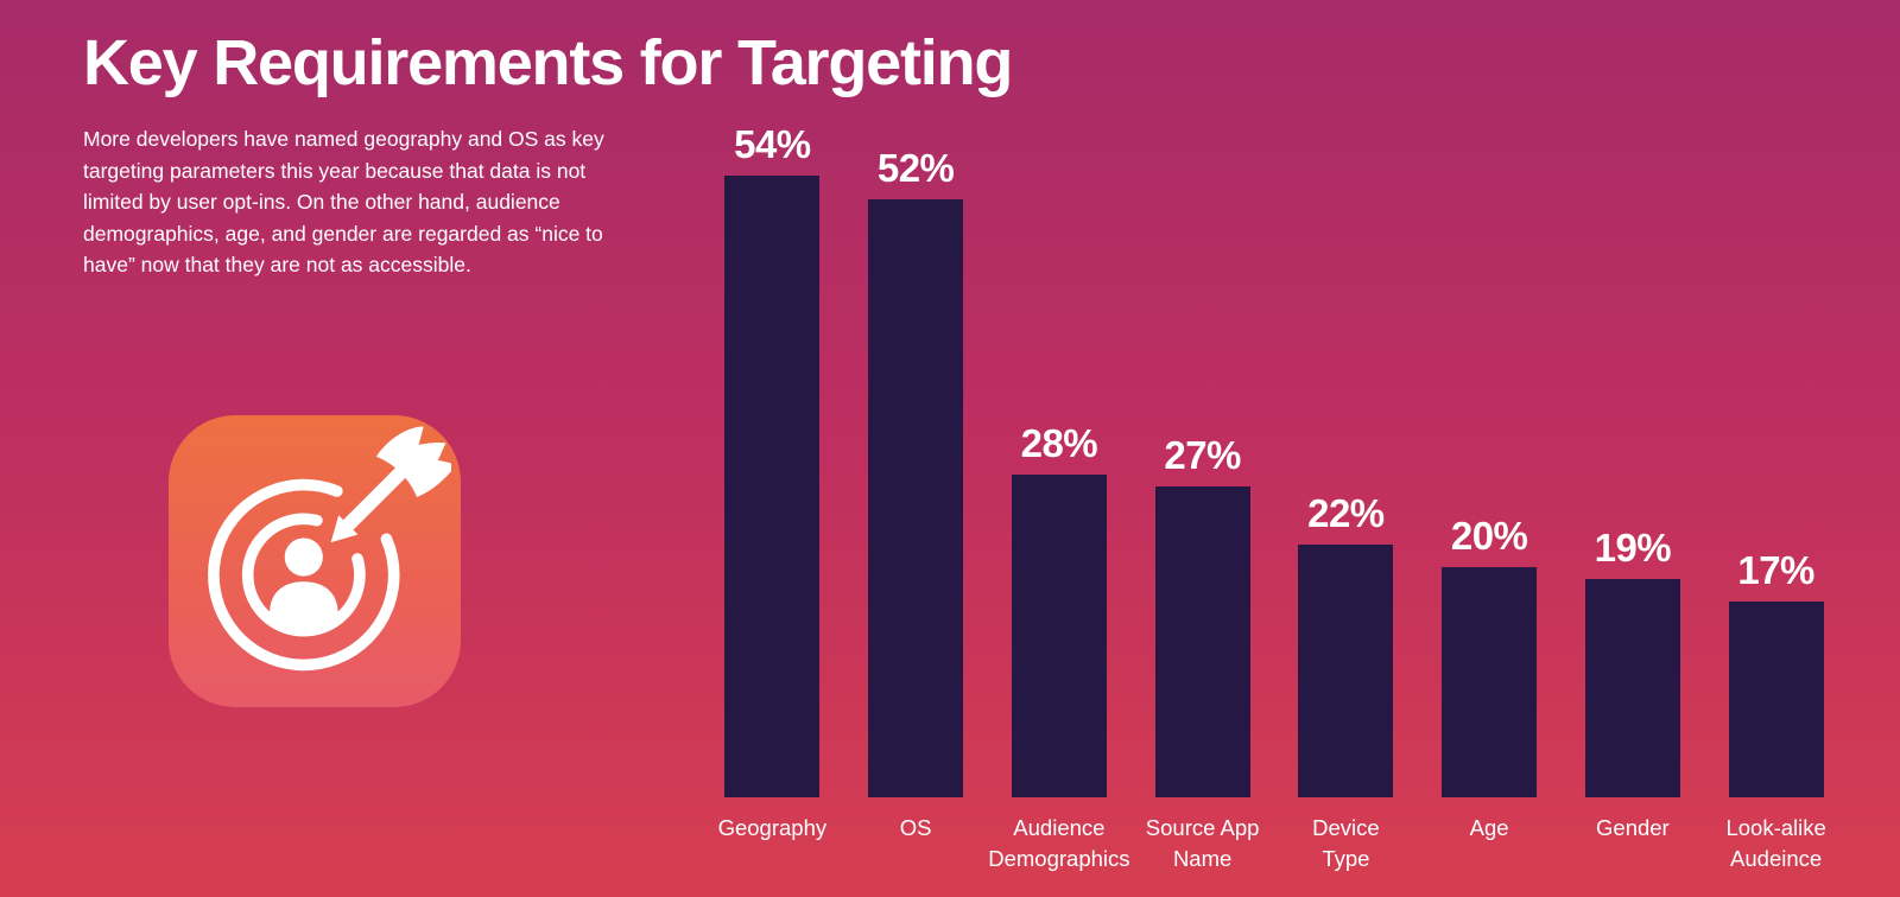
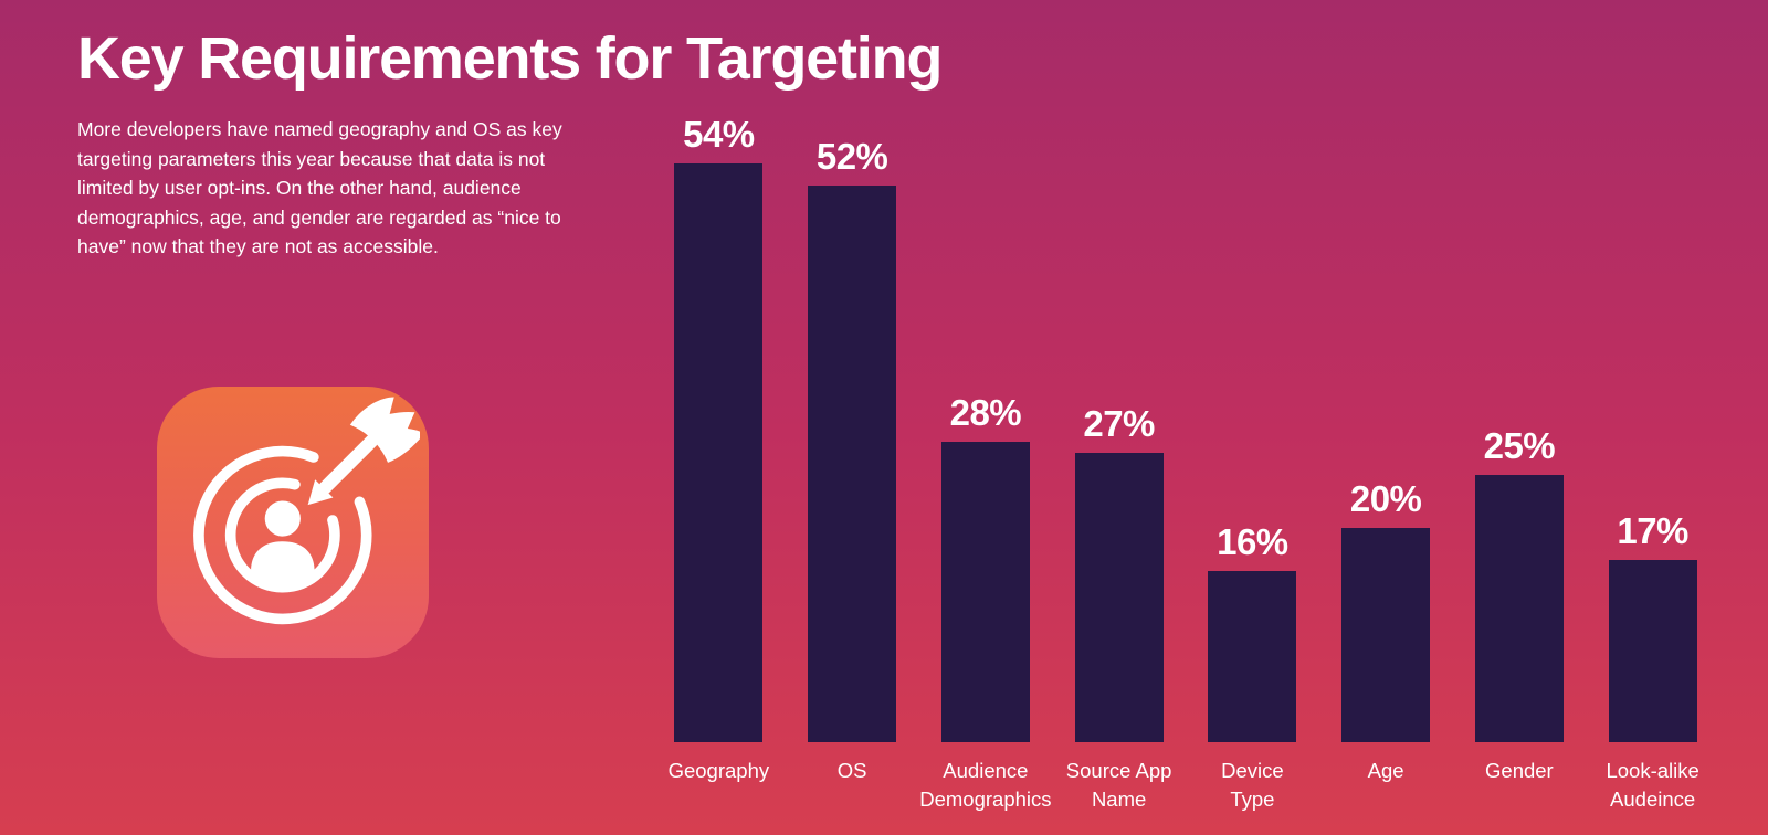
Device Type: 22% -> 16%
Gender: 19% -> 25%
